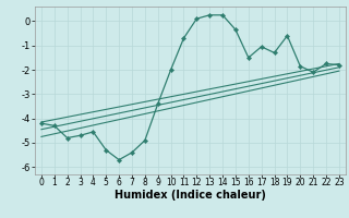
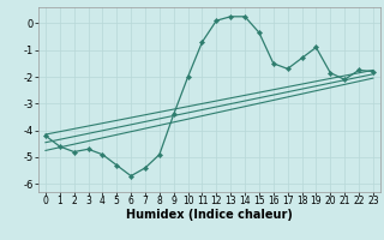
1: -4.30 -> -4.60
4: -4.55 -> -4.90
17: -1.05 -> -1.70
19: -0.60 -> -0.90
